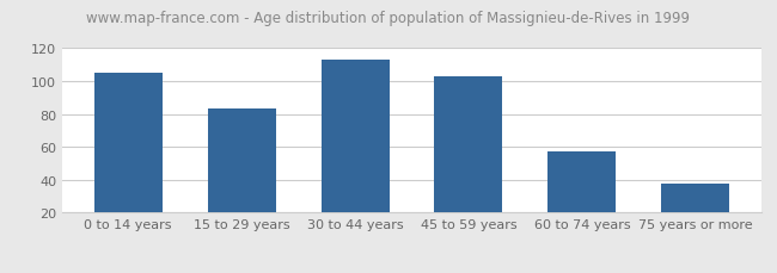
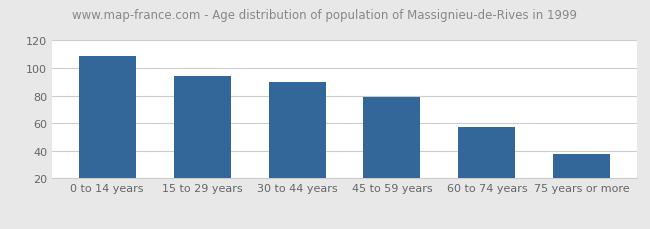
0 to 14 years: 105 -> 109
15 to 29 years: 83 -> 94
30 to 44 years: 113 -> 90
45 to 59 years: 103 -> 79
